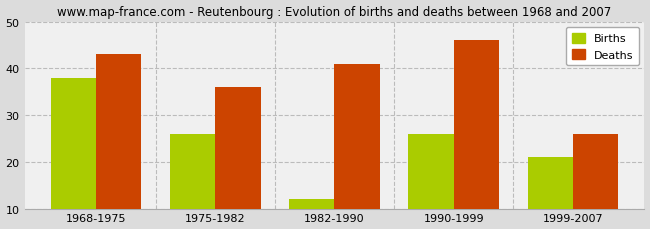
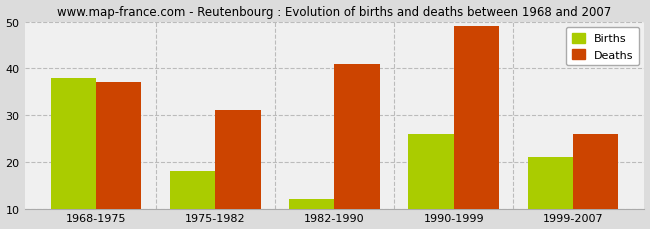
Deaths/1968-1975: 43 -> 37
Births/1975-1982: 26 -> 18
Deaths/1975-1982: 36 -> 31
Deaths/1990-1999: 46 -> 49
